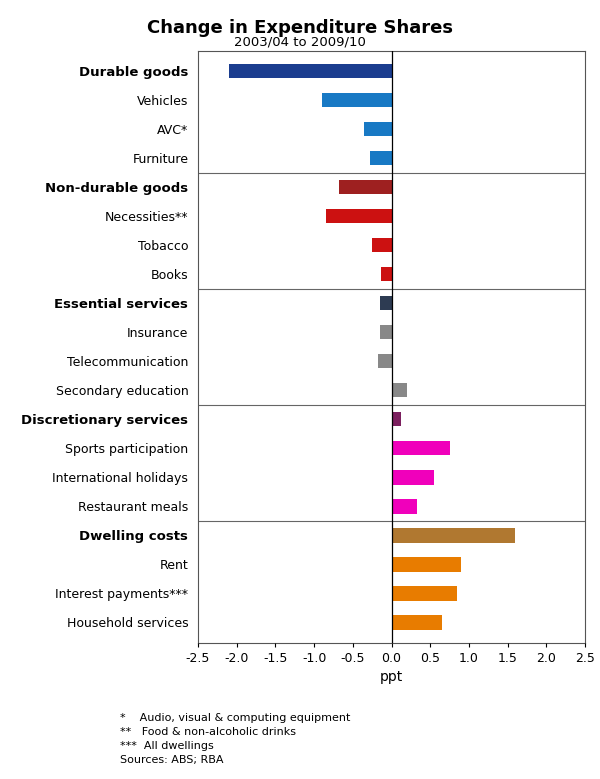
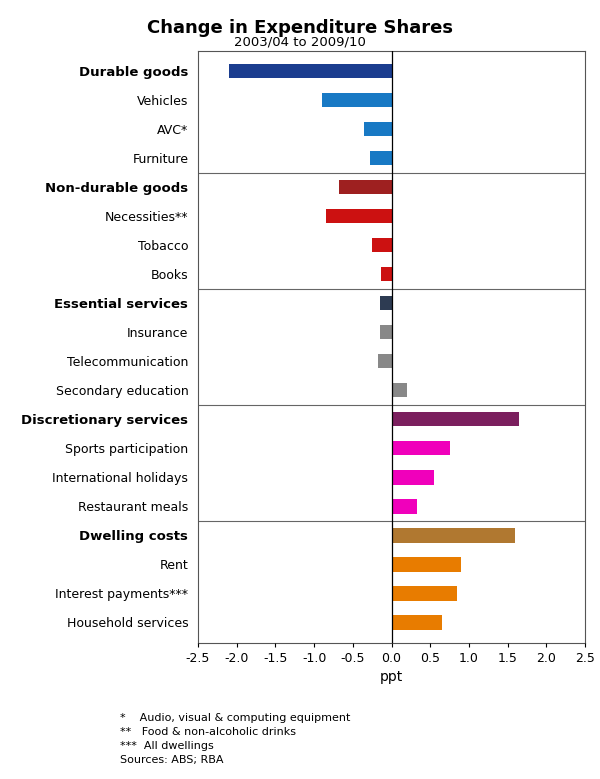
Discretionary services: 0.12 -> 1.65
